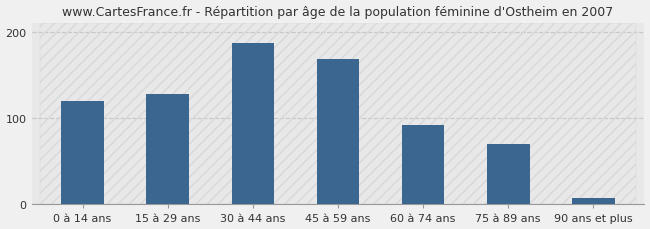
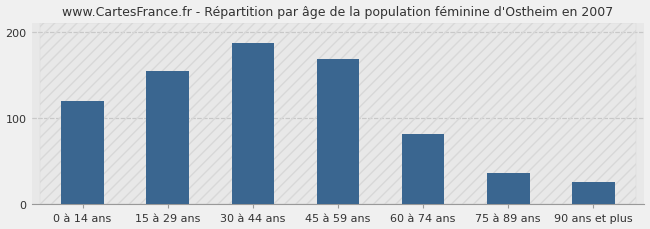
15 à 29 ans: 128 -> 154
60 à 74 ans: 92 -> 82
75 à 89 ans: 70 -> 36
90 ans et plus: 8 -> 26
